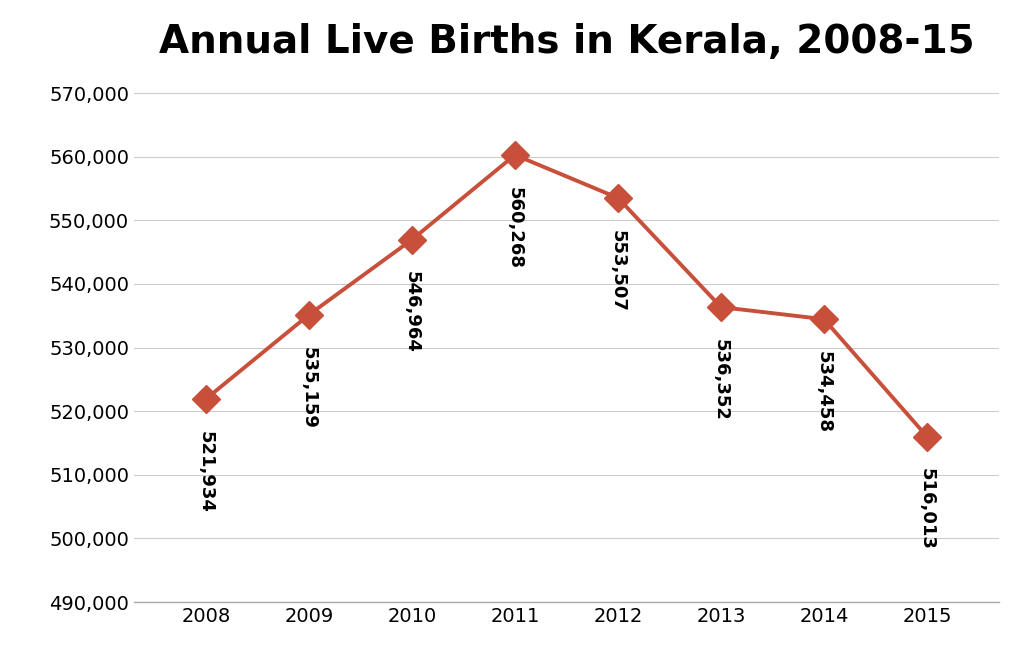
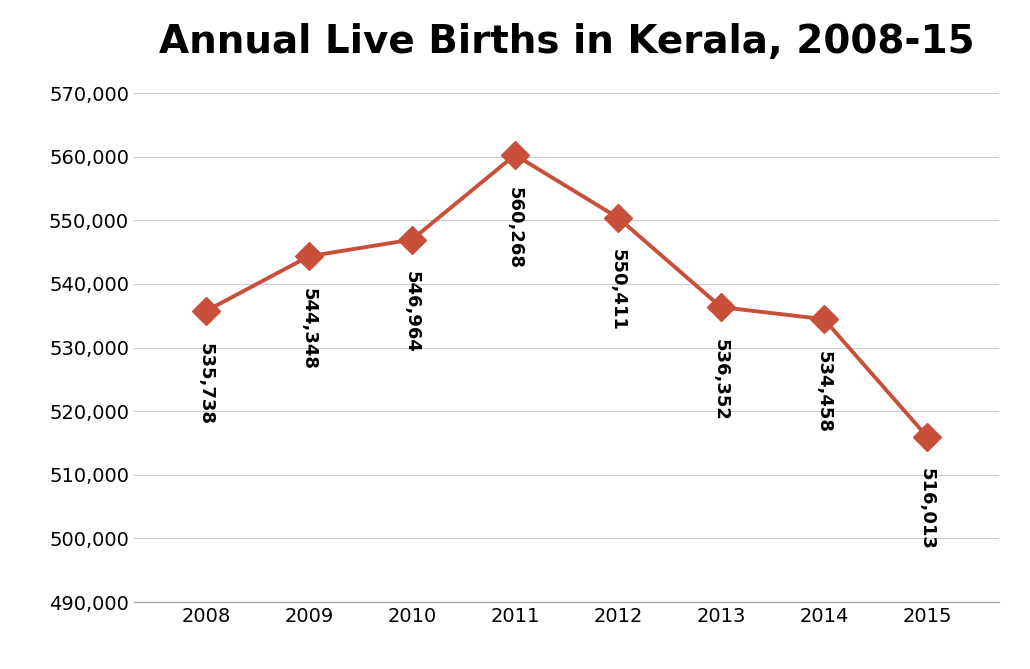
2008: 521,934 -> 535,738
2009: 535,159 -> 544,348
2012: 553,507 -> 550,411
